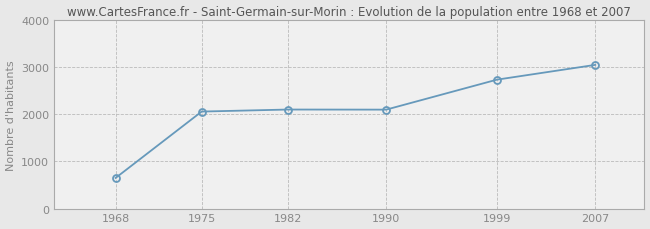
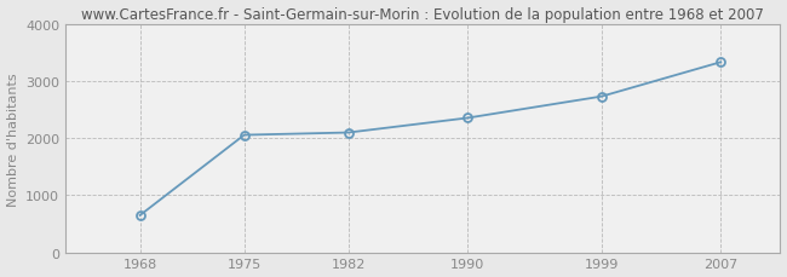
1990: 2100 -> 2360
2007: 3050 -> 3340
